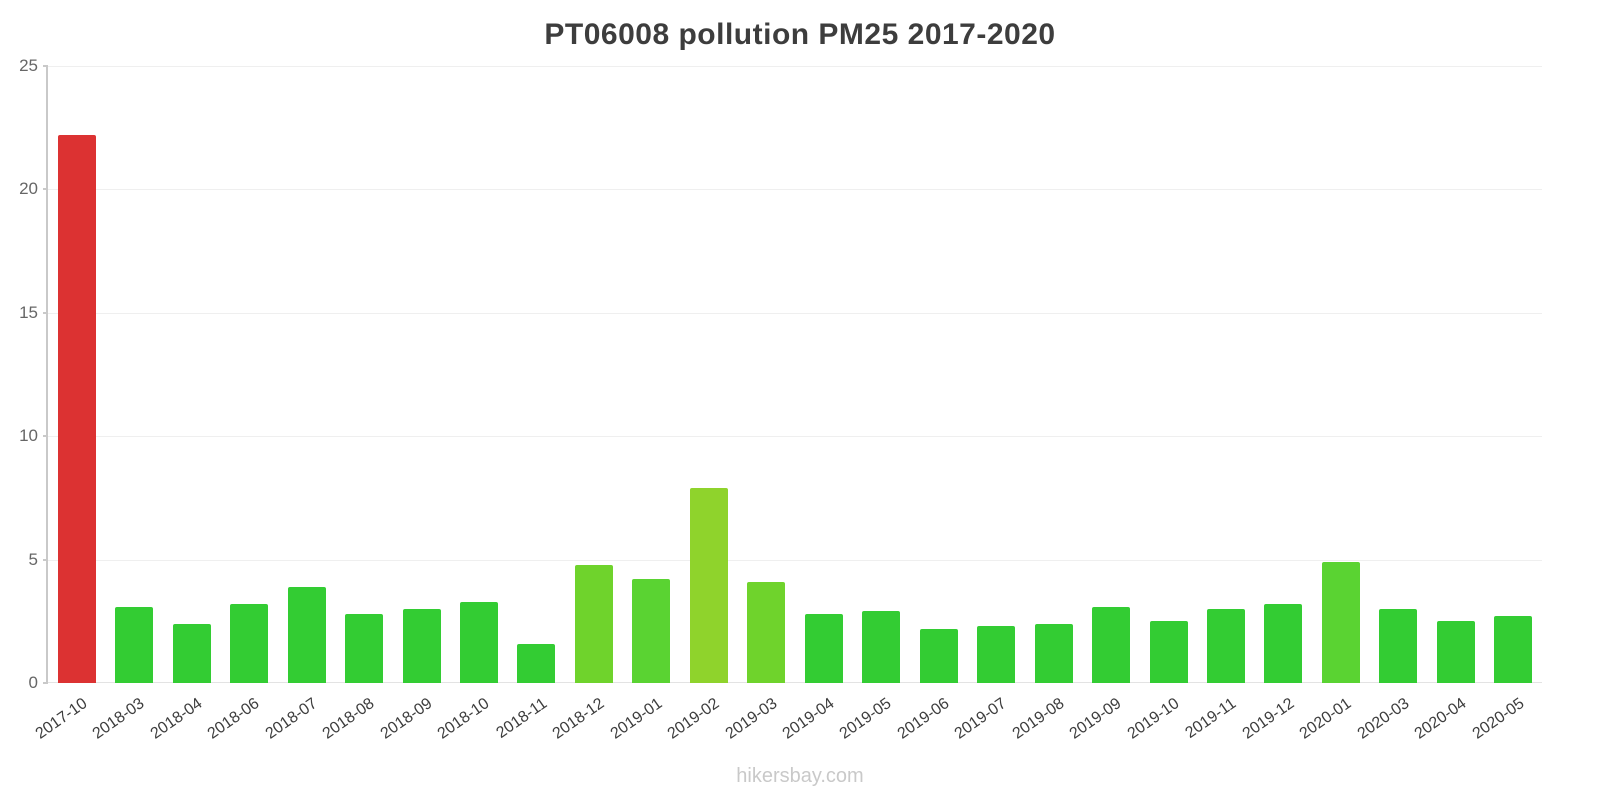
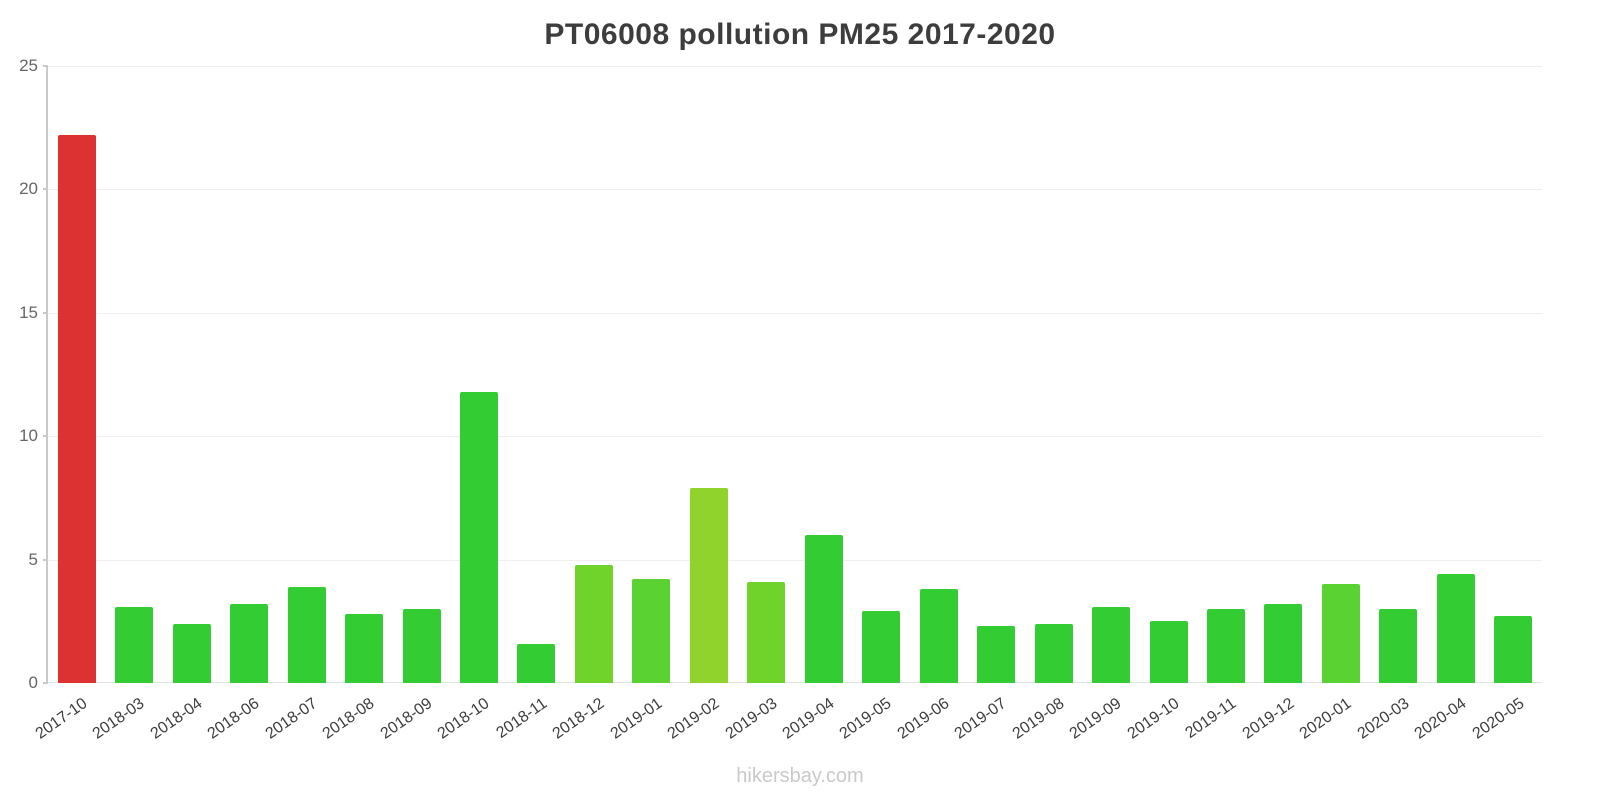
2018-10: 3.3 -> 11.8
2019-04: 2.8 -> 6.0
2019-06: 2.2 -> 3.8
2020-01: 4.9 -> 4.0
2020-04: 2.5 -> 4.4
